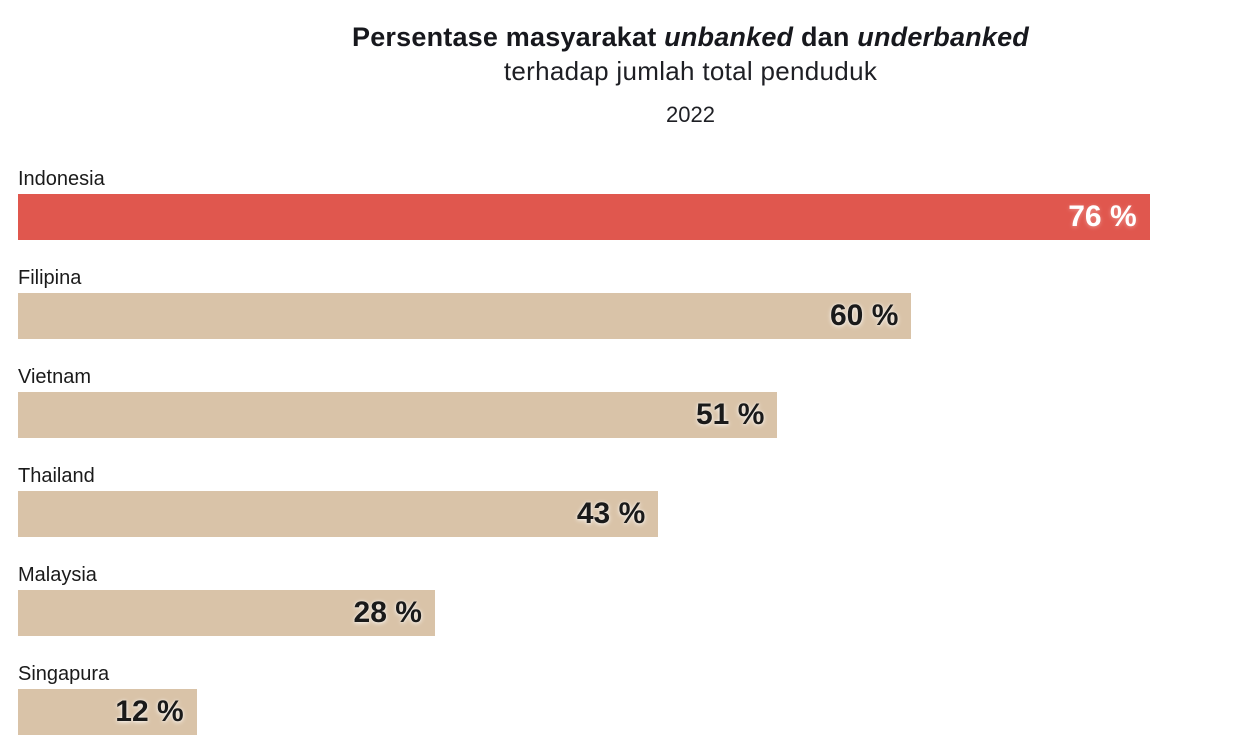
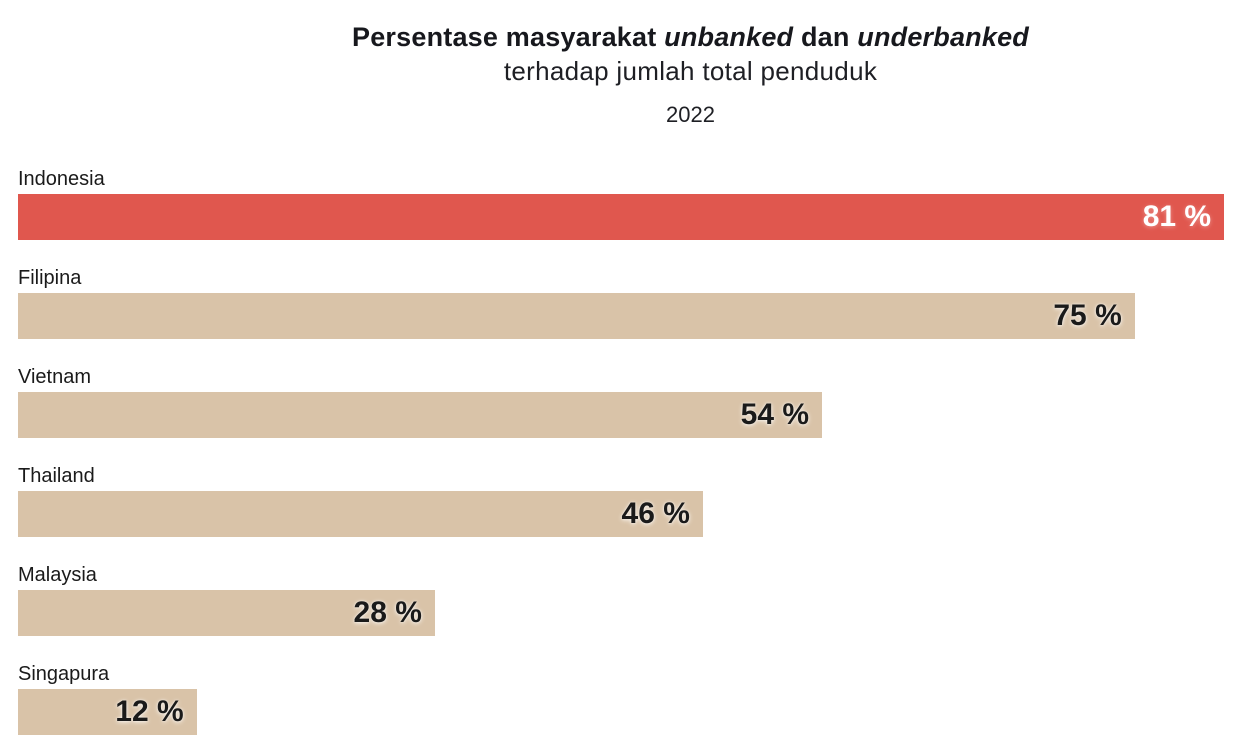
Indonesia: 76 -> 81
Filipina: 60 -> 75
Vietnam: 51 -> 54
Thailand: 43 -> 46
